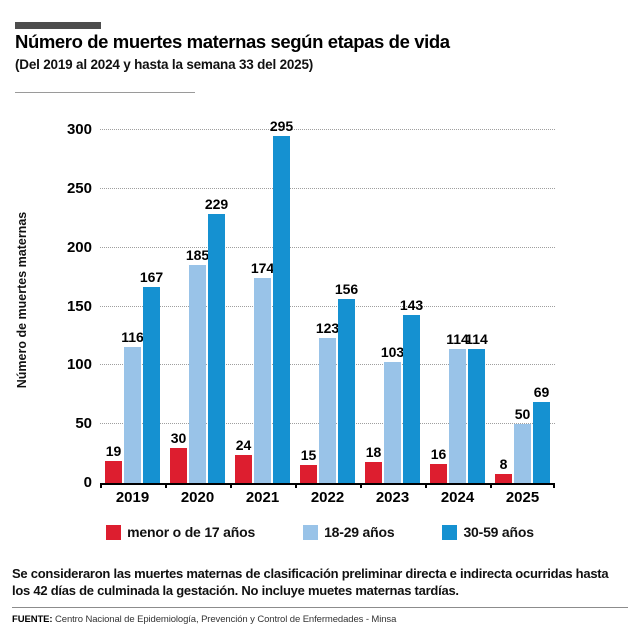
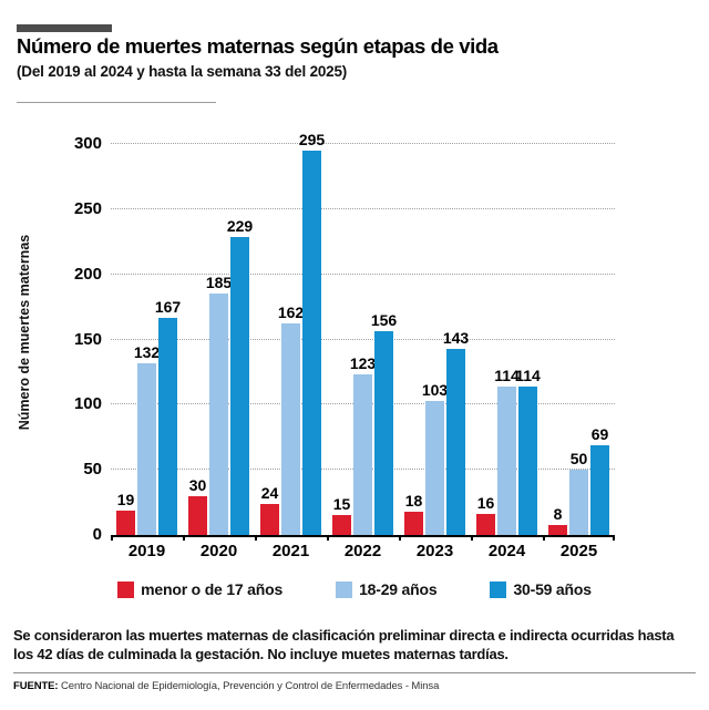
18-29 años/2019: 116 -> 132
18-29 años/2021: 174 -> 162
